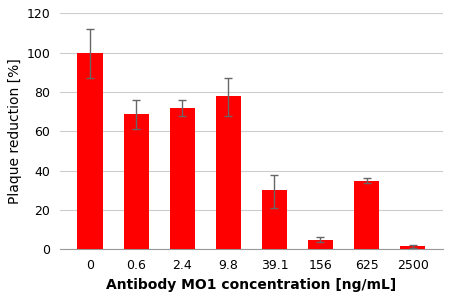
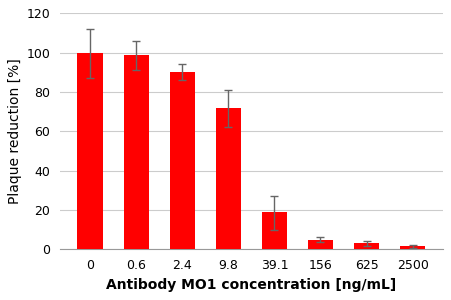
0.6: 69 -> 99
2.4: 72 -> 90
9.8: 78 -> 72
39.1: 30 -> 19
625: 35 -> 3
